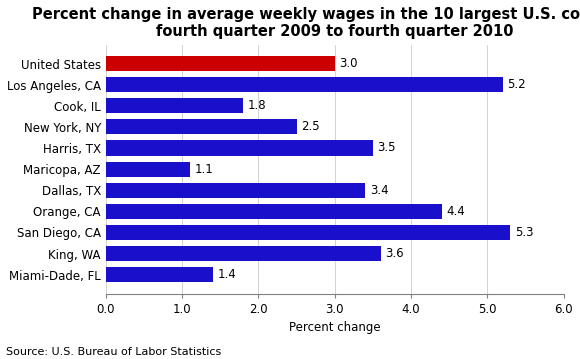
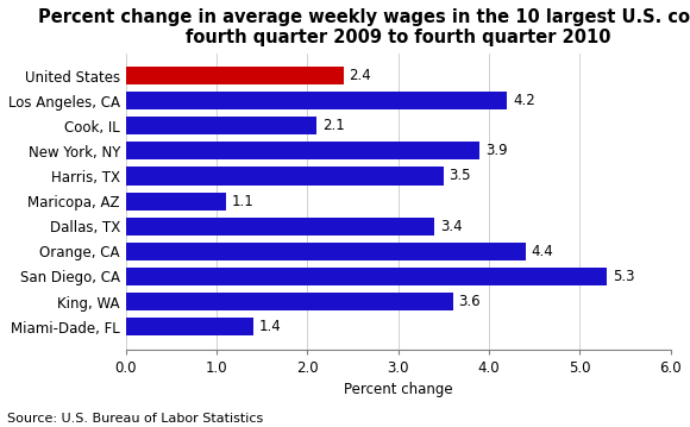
United States: 3.0 -> 2.4
Los Angeles, CA: 5.2 -> 4.2
Cook, IL: 1.8 -> 2.1
New York, NY: 2.5 -> 3.9
